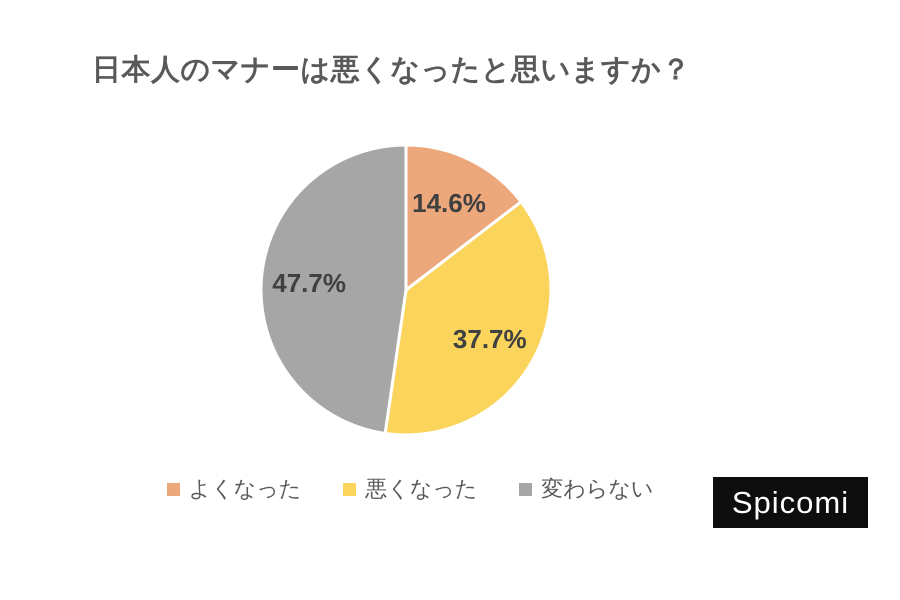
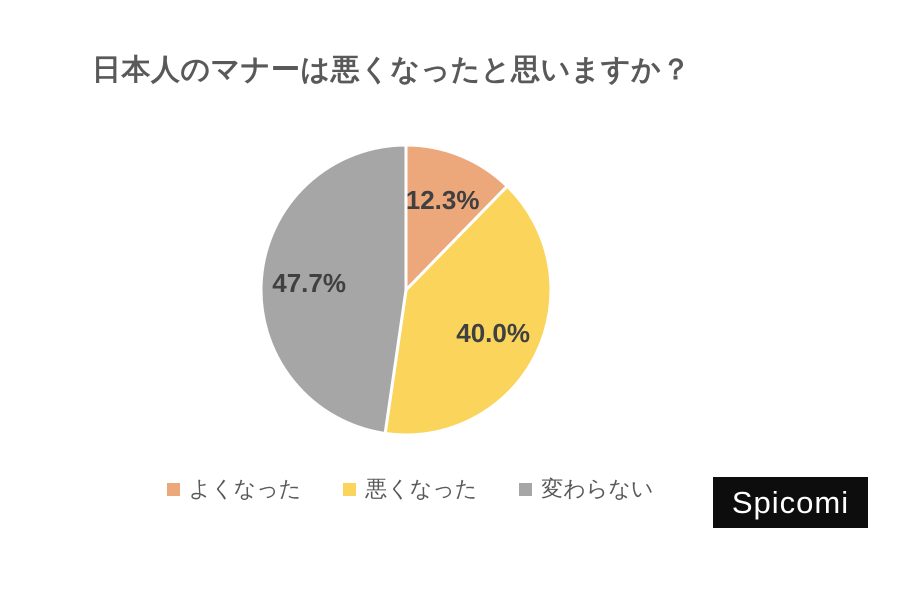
よくなった: 14.6% -> 12.3%
悪くなった: 37.7% -> 40.0%
